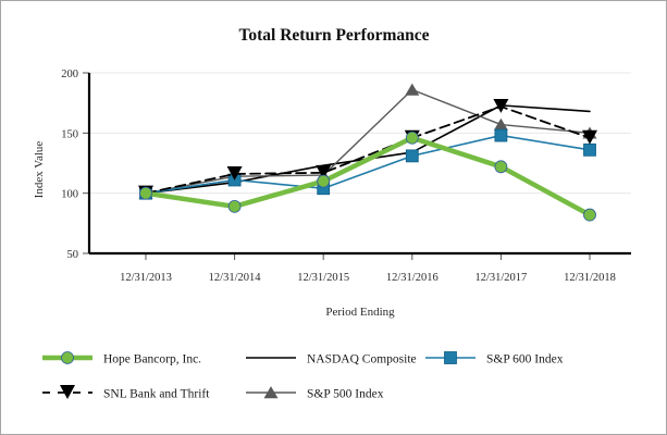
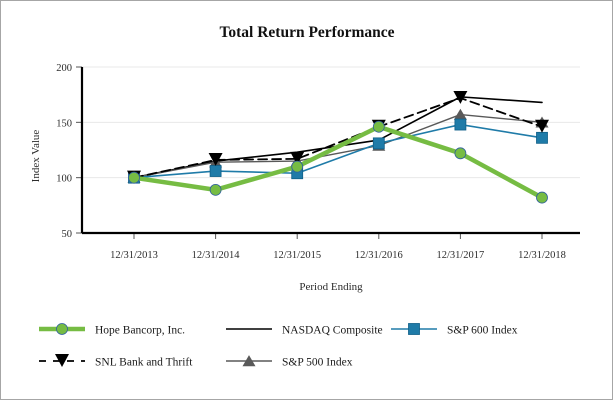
NASDAQ Composite/12/31/2014: 109 -> 115
S&P 600 Index/12/31/2014: 111 -> 106
S&P 500 Index/12/31/2016: 186 -> 129
